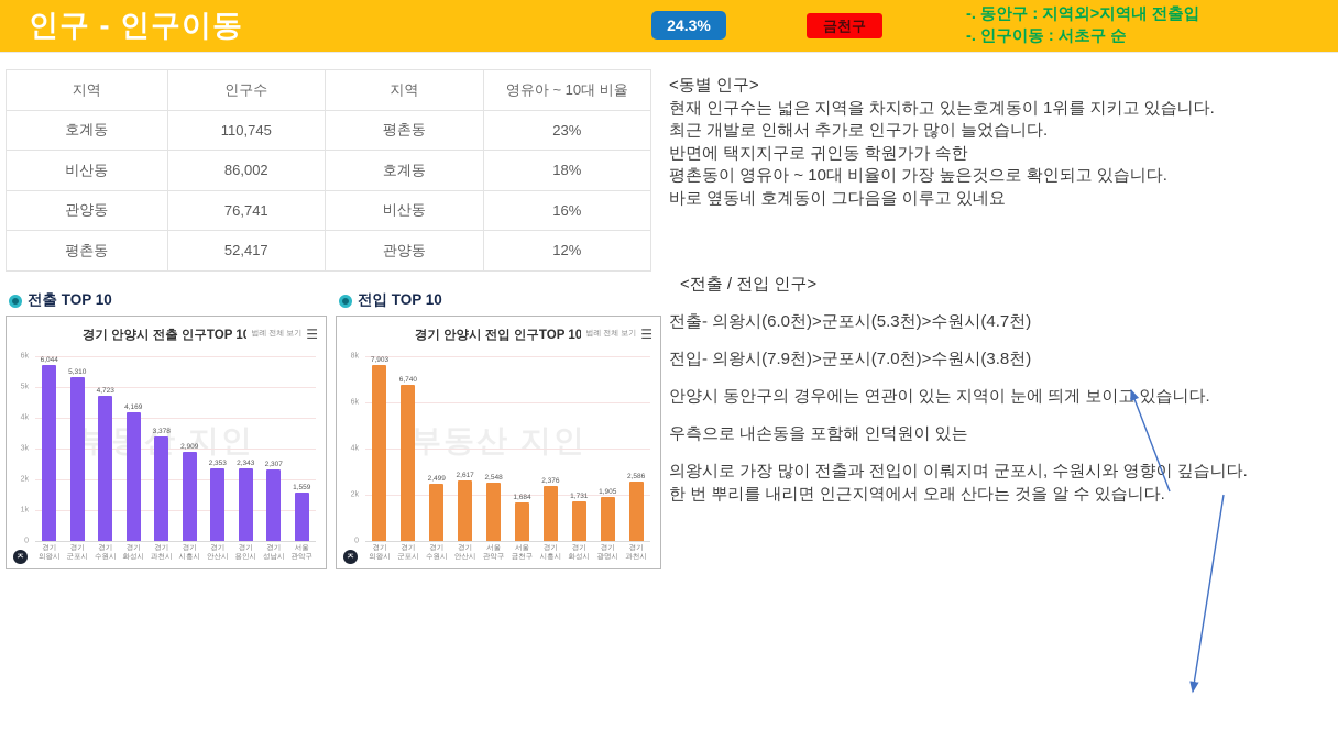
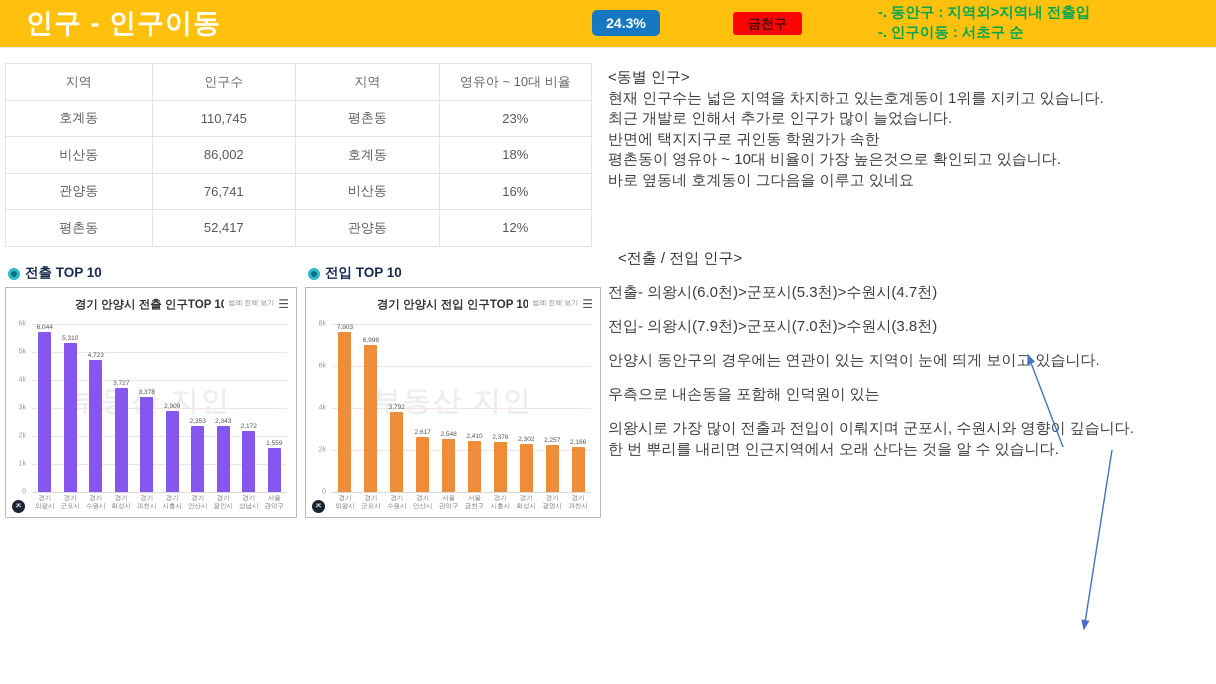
경기 안양시 전출 인구TOP 10/경기 화성시: 4,169 -> 3,727
경기 안양시 전출 인구TOP 10/경기 성남시: 2,307 -> 2,172
경기 안양시 전입 인구TOP 10/경기 군포시: 6,740 -> 6,998
경기 안양시 전입 인구TOP 10/경기 수원시: 2,499 -> 3,792
경기 안양시 전입 인구TOP 10/서울 금천구: 1,684 -> 2,410
경기 안양시 전입 인구TOP 10/경기 화성시: 1,731 -> 2,302
경기 안양시 전입 인구TOP 10/경기 광명시: 1,905 -> 2,257
경기 안양시 전입 인구TOP 10/경기 과천시: 2,586 -> 2,166
